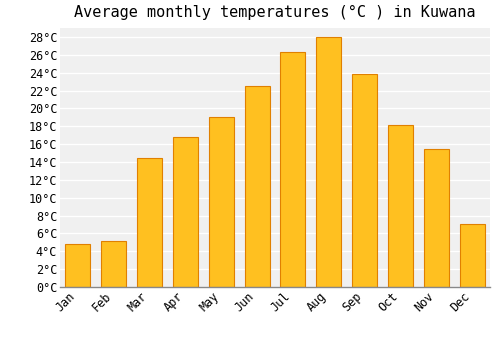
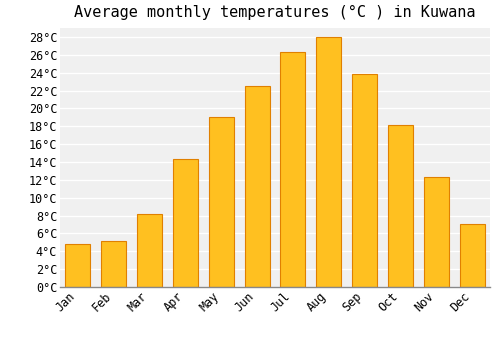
Mar: 14.4°C -> 8.2°C
Apr: 16.8°C -> 14.3°C
Nov: 15.4°C -> 12.3°C
